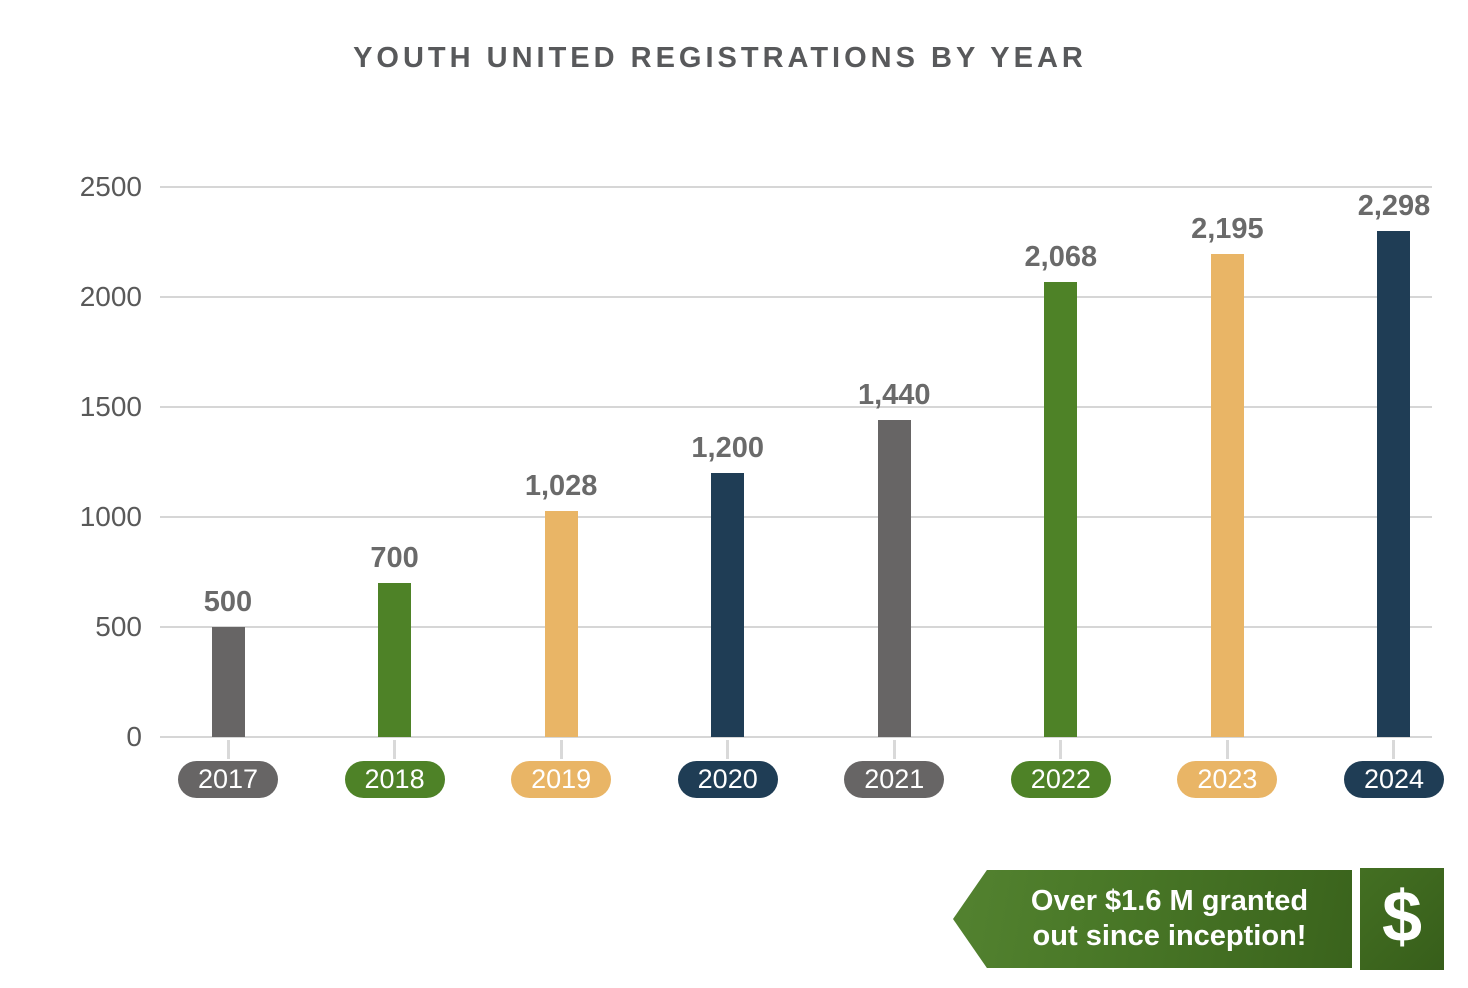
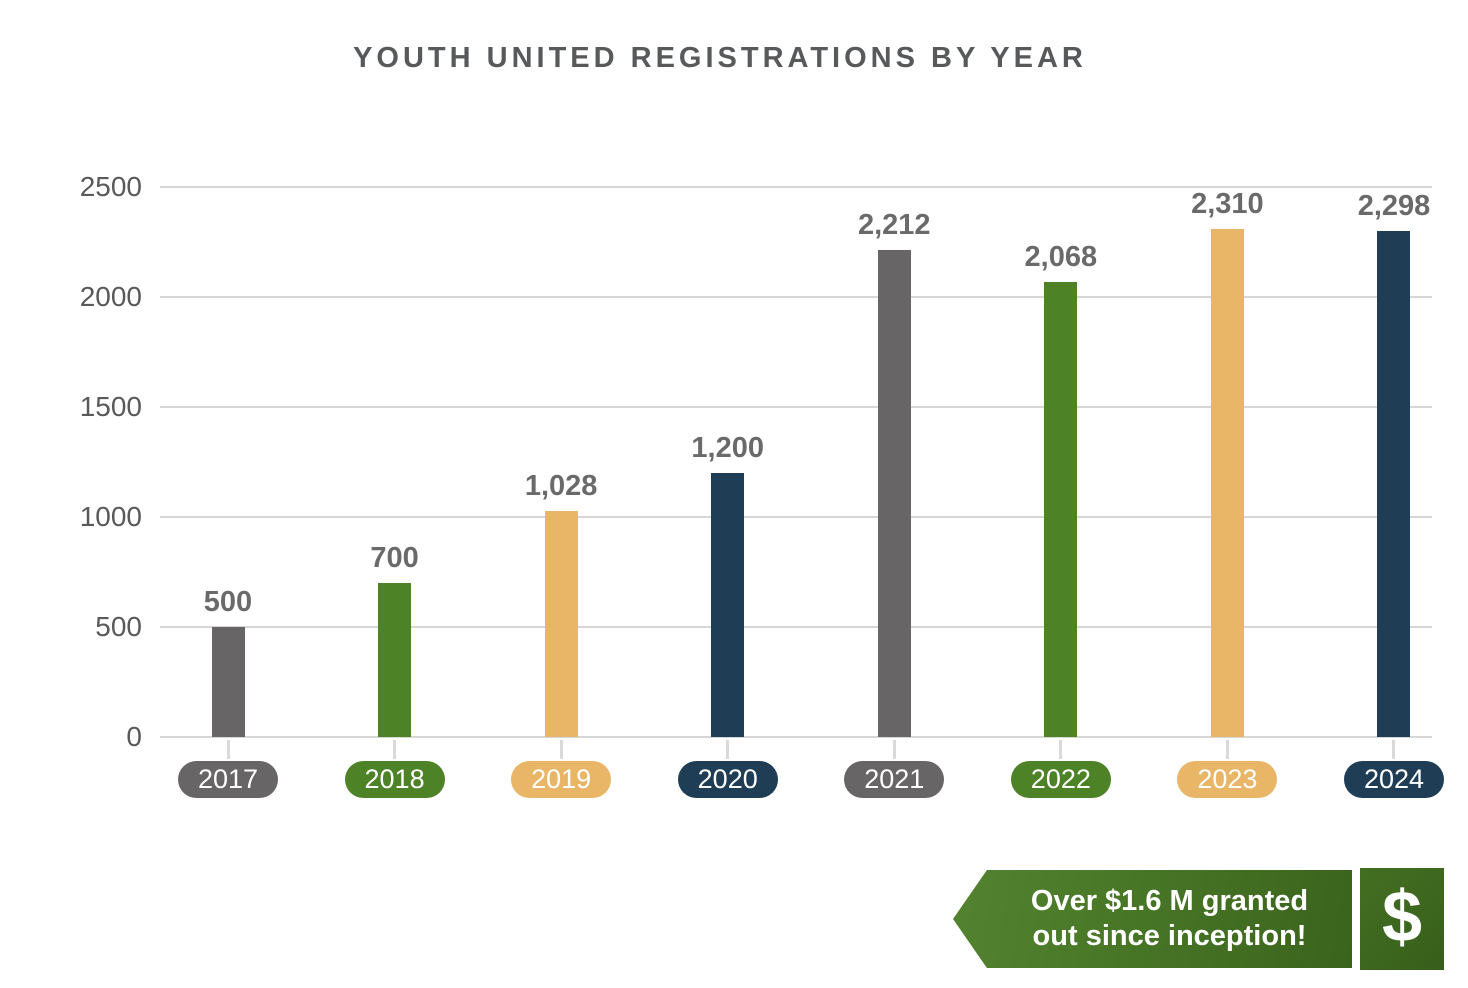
2021: 1,440 -> 2,212
2023: 2,195 -> 2,310
